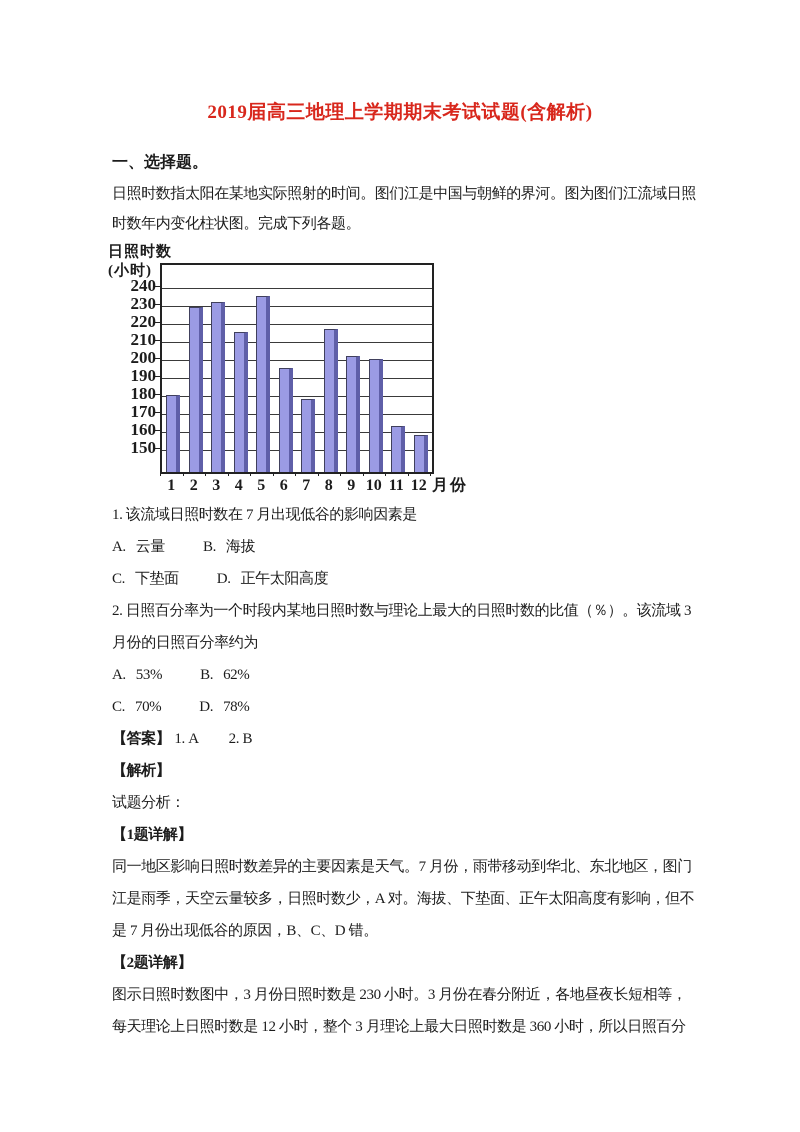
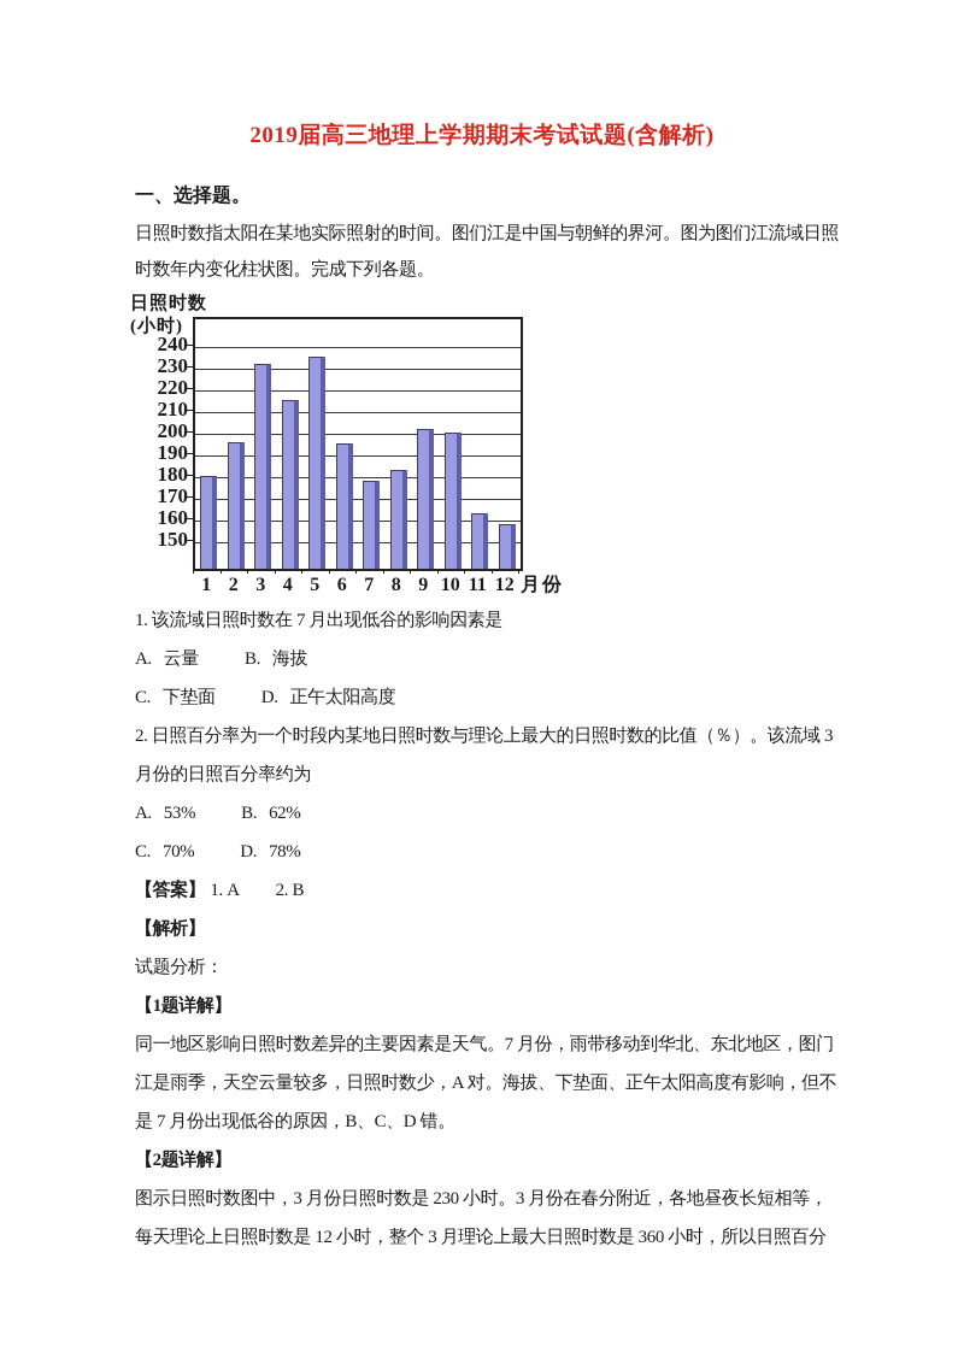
2: 229 -> 196
8: 217 -> 183
